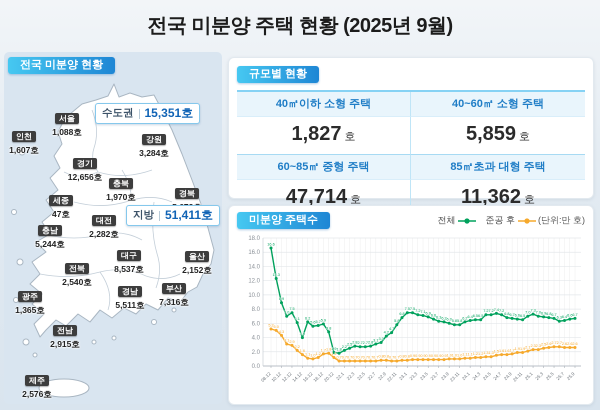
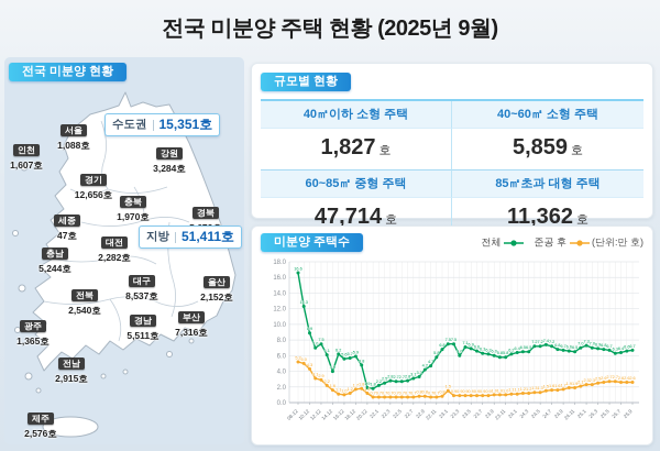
준공 후/23.1: 0.8 -> 1.5
전체/23.3: 7.2 -> 6.0
